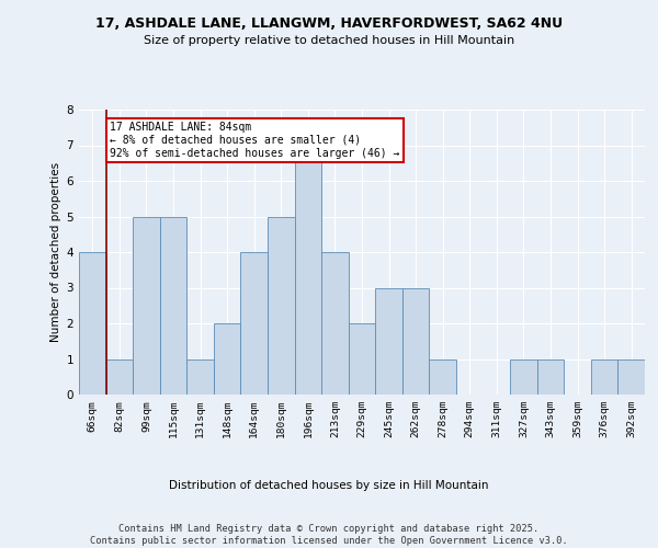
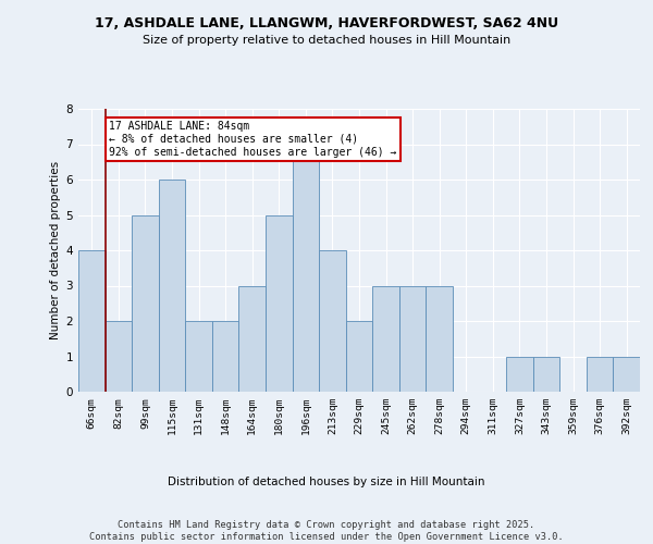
82sqm: 1 -> 2
115sqm: 5 -> 6
131sqm: 1 -> 2
164sqm: 4 -> 3
278sqm: 1 -> 3
